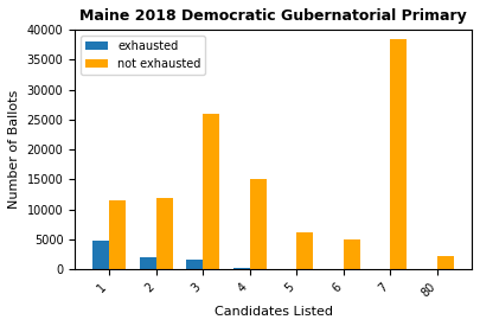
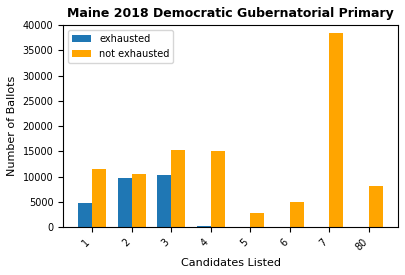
exhausted/2: 2000 -> 9800
not exhausted/2: 11900 -> 10600
exhausted/3: 1600 -> 10400
not exhausted/3: 26000 -> 15200
not exhausted/5: 6200 -> 2800
not exhausted/80: 2200 -> 8200
